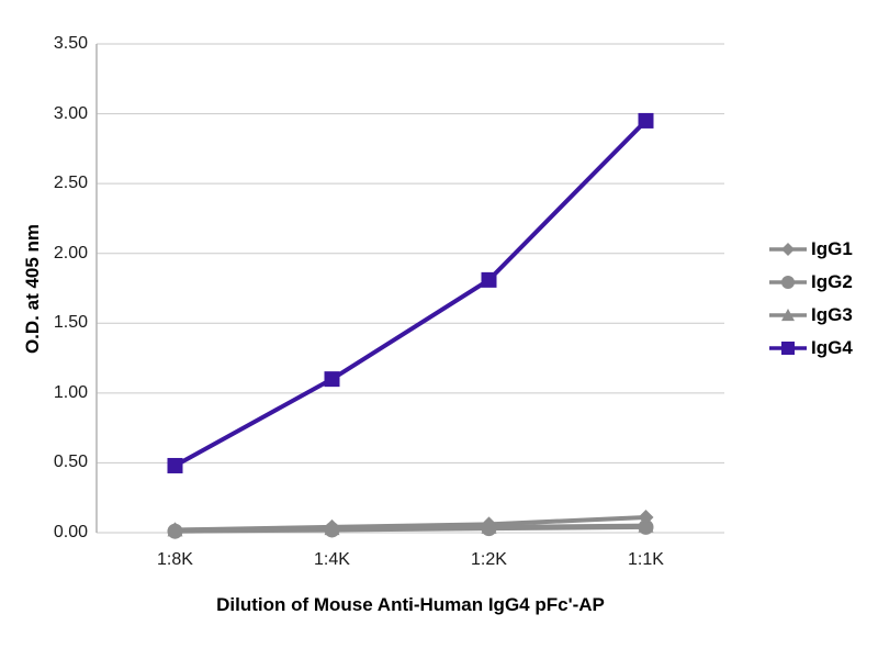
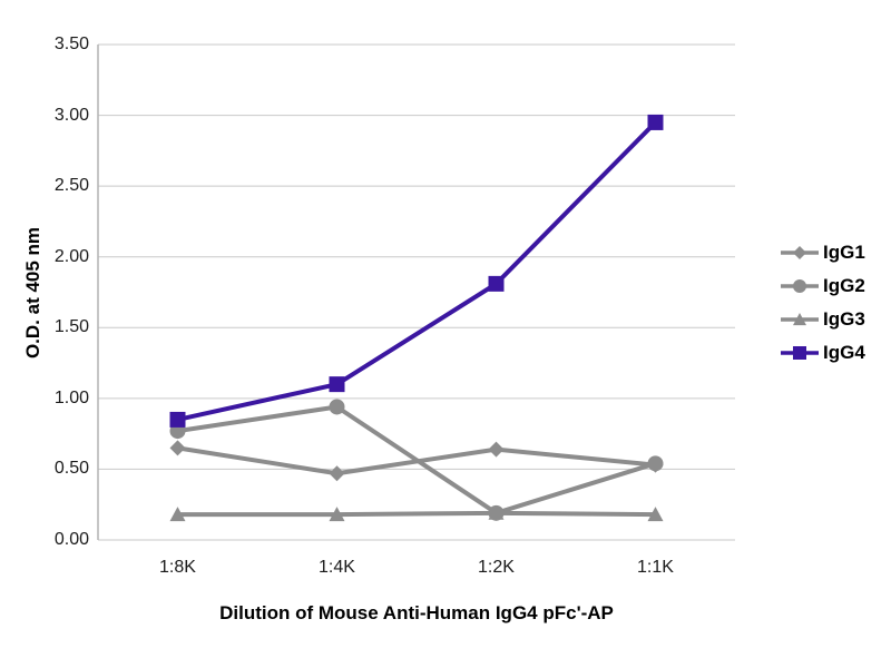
IgG1/1:8K: 0.02 -> 0.65
IgG2/1:8K: 0.01 -> 0.77
IgG3/1:8K: 0.02 -> 0.18
IgG4/1:8K: 0.48 -> 0.85
IgG1/1:4K: 0.04 -> 0.47
IgG2/1:4K: 0.02 -> 0.94
IgG3/1:4K: 0.03 -> 0.18
IgG1/1:2K: 0.06 -> 0.64
IgG2/1:2K: 0.03 -> 0.19
IgG3/1:2K: 0.04 -> 0.19
IgG1/1:1K: 0.11 -> 0.53
IgG2/1:1K: 0.04 -> 0.54
IgG3/1:1K: 0.05 -> 0.18
